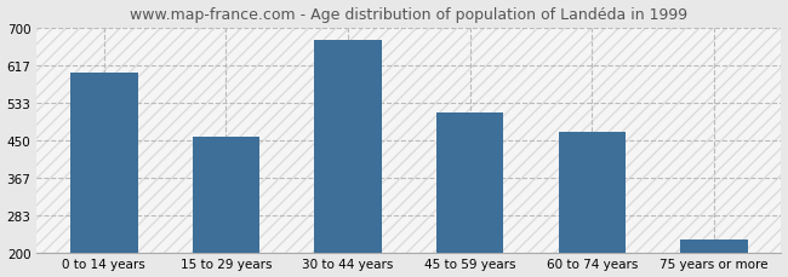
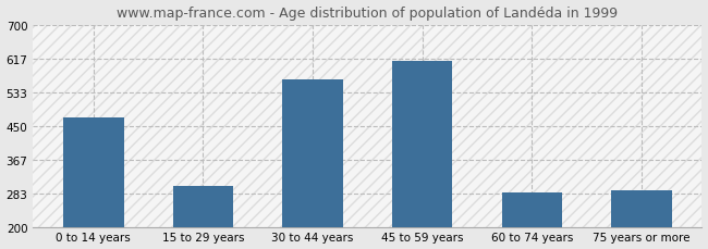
0 to 14 years: 600 -> 470
15 to 29 years: 458 -> 300
30 to 44 years: 672 -> 565
45 to 59 years: 510 -> 610
60 to 74 years: 468 -> 285
75 years or more: 228 -> 290
